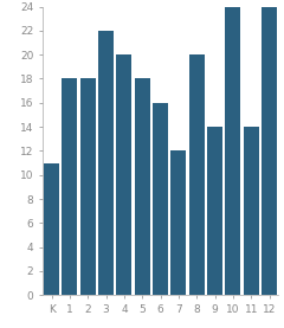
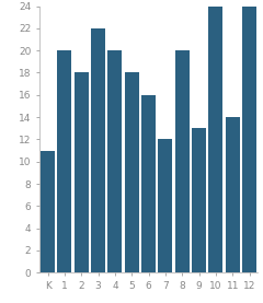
1: 18 -> 20
9: 14 -> 13
